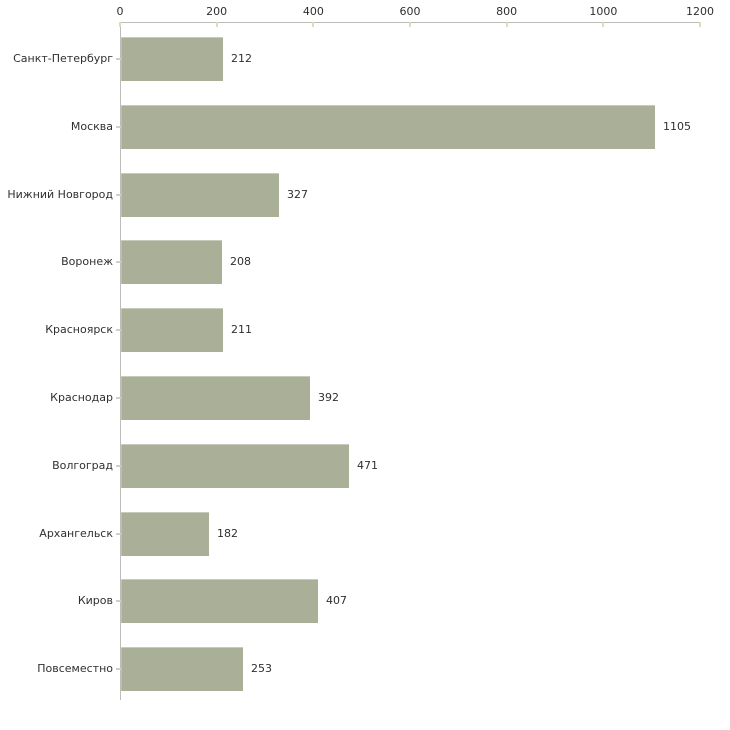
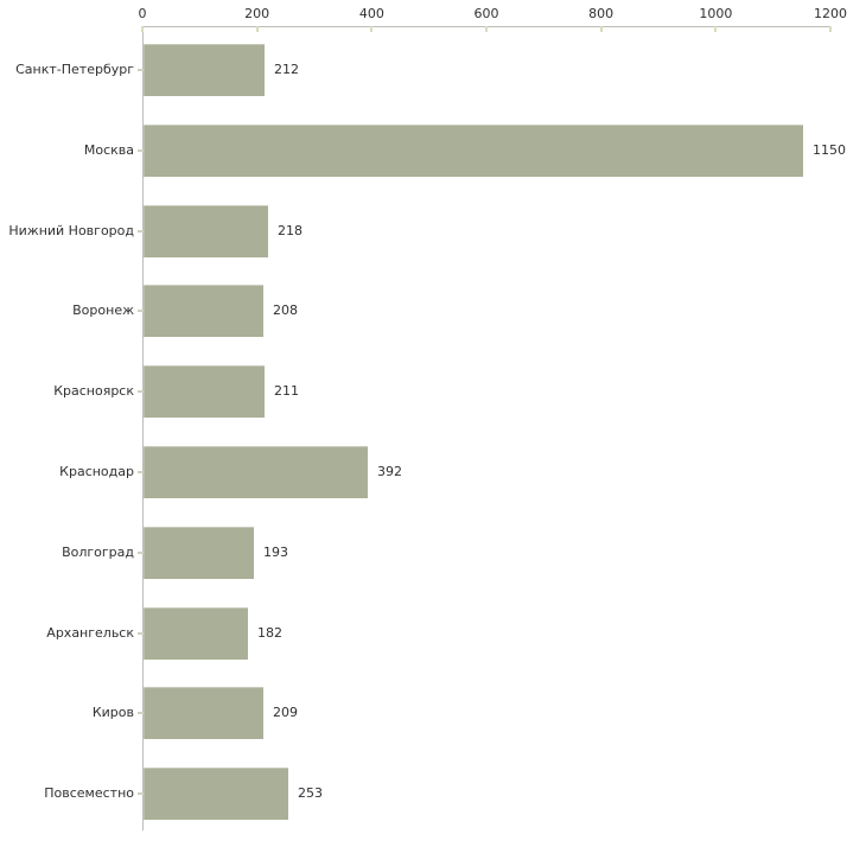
Москва: 1105 -> 1150
Нижний Новгород: 327 -> 218
Волгоград: 471 -> 193
Киров: 407 -> 209
